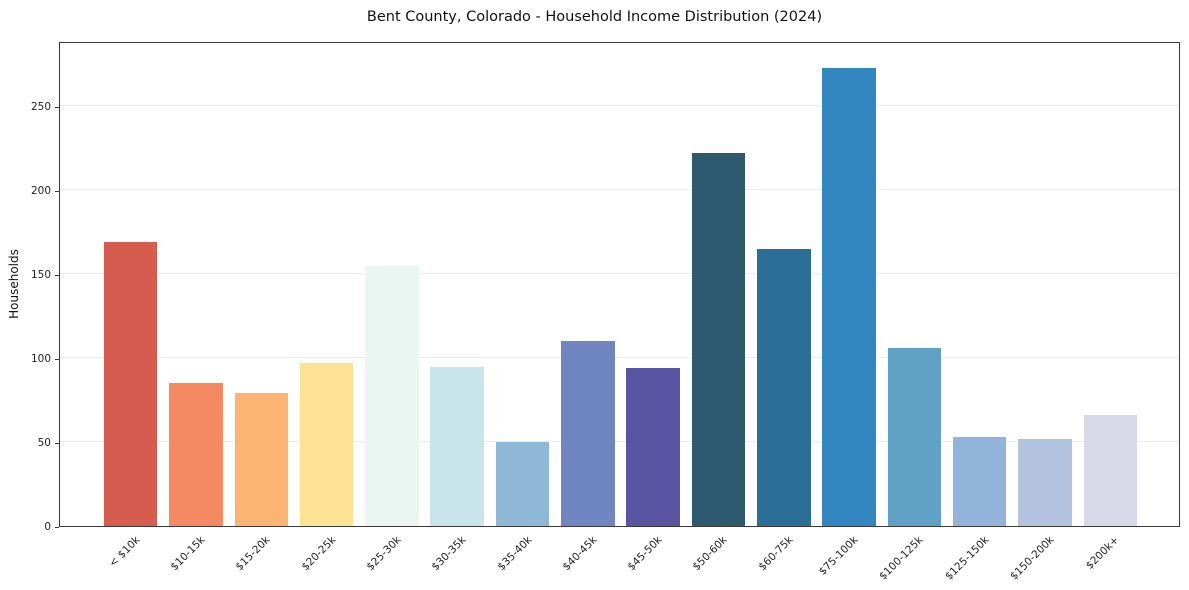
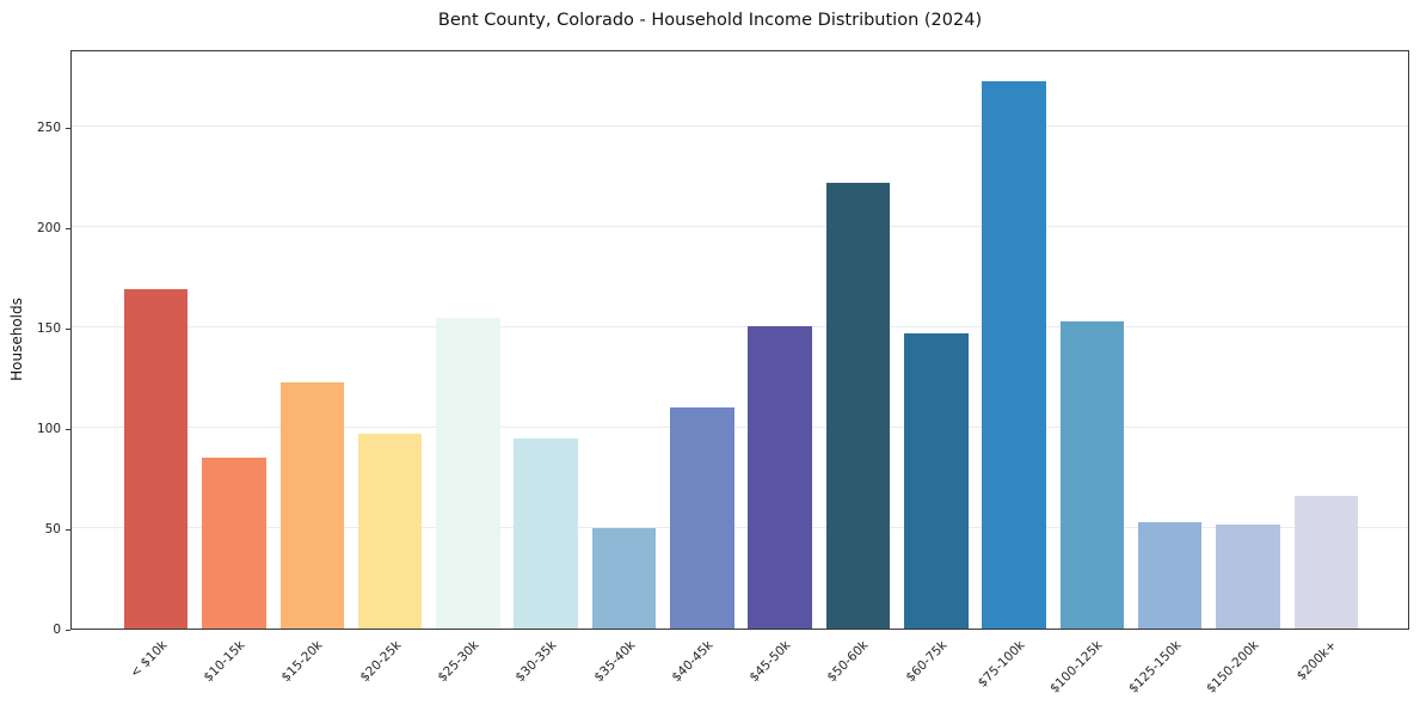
$15-20k: 79 -> 123
$45-50k: 94 -> 151
$60-75k: 165 -> 147
$100-125k: 106 -> 153
